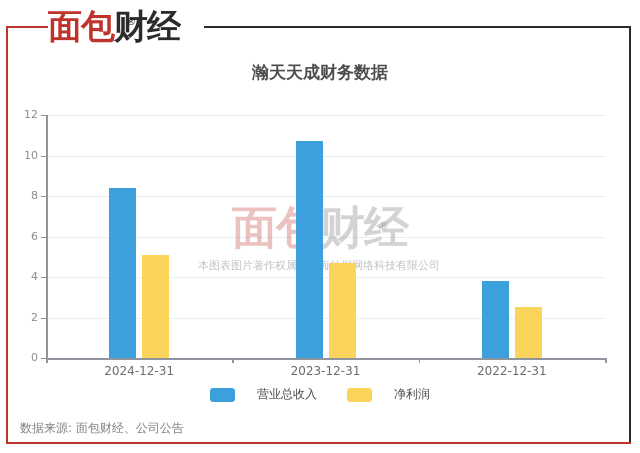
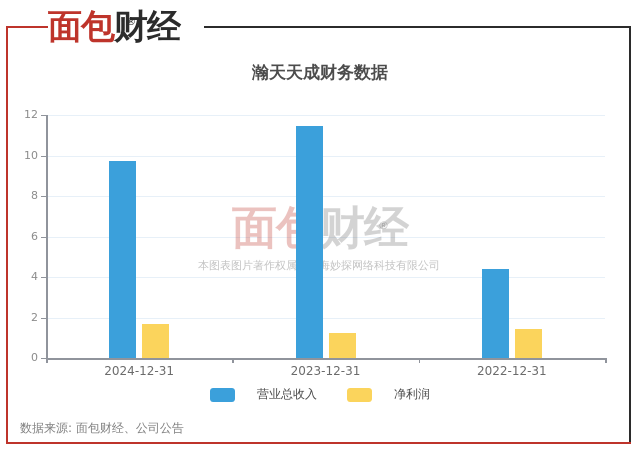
营业总收入/2024-12-31: 8.4 -> 9.7
净利润/2024-12-31: 5.1 -> 1.7
营业总收入/2023-12-31: 10.7 -> 11.4
净利润/2023-12-31: 4.7 -> 1.2
营业总收入/2022-12-31: 3.8 -> 4.4
净利润/2022-12-31: 2.5 -> 1.4
